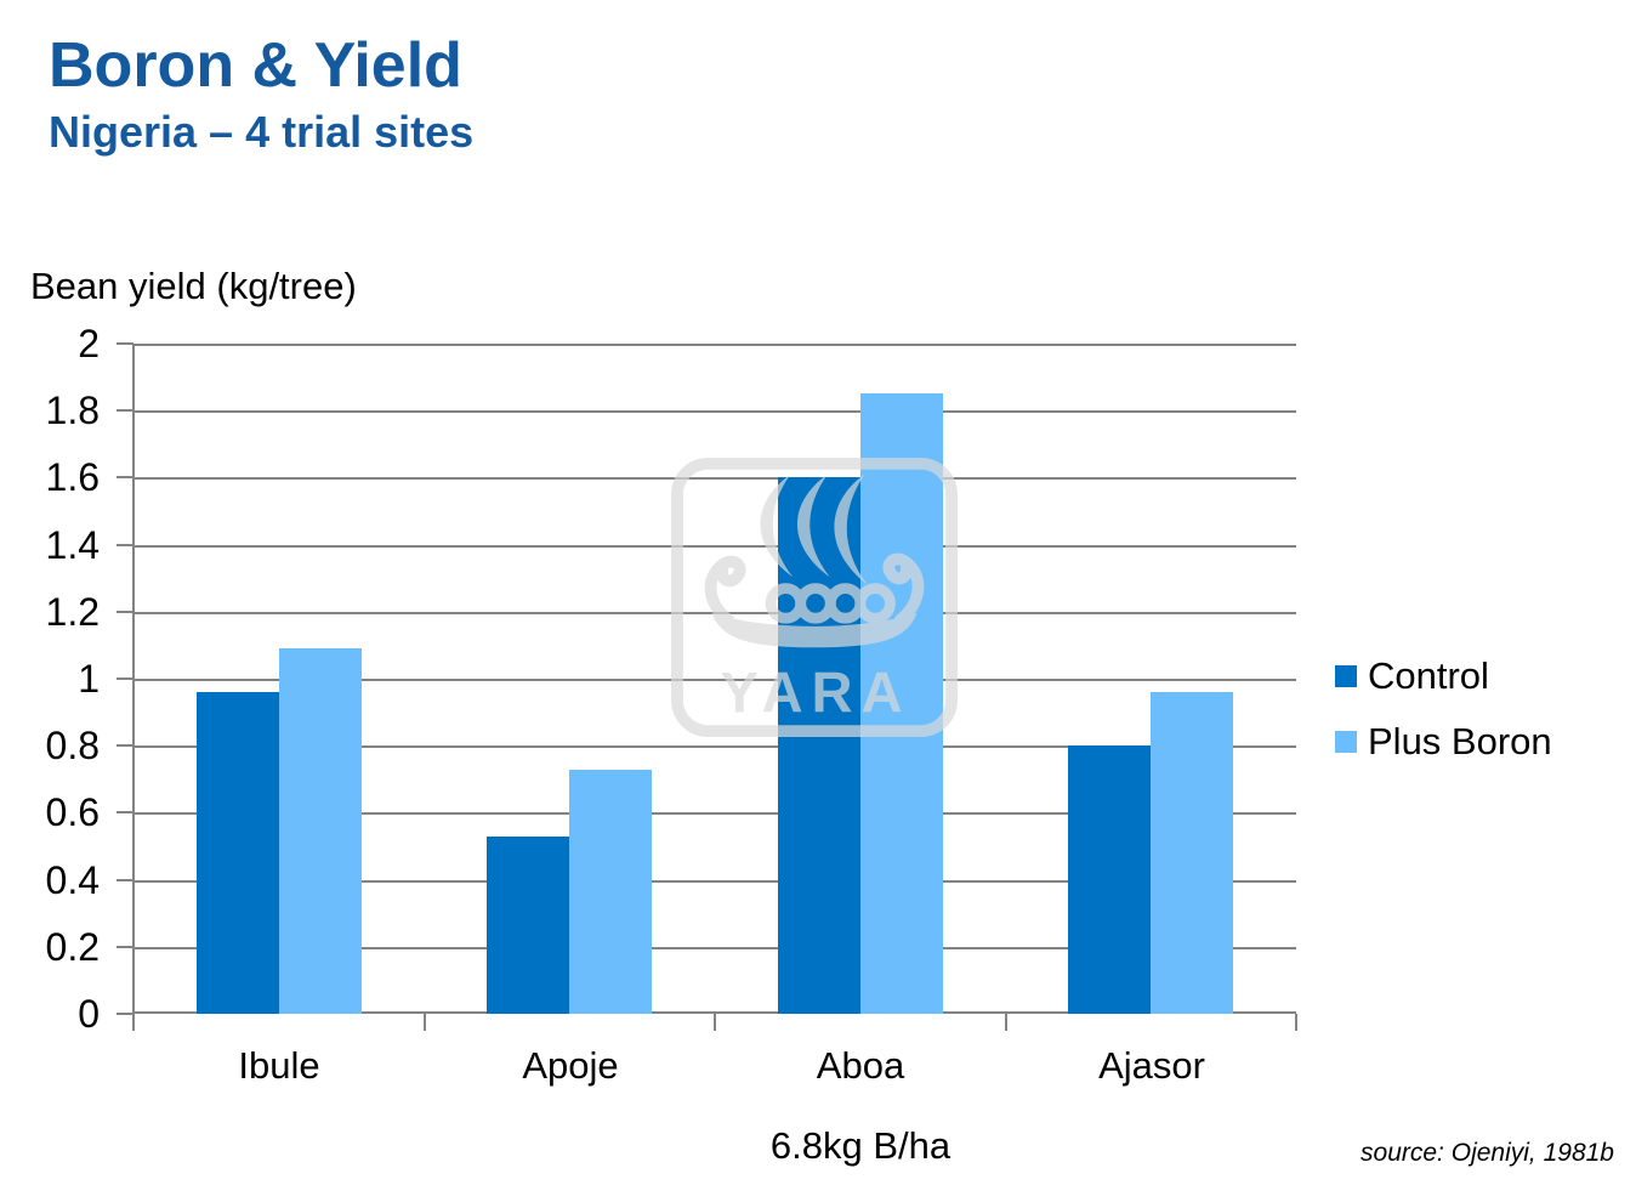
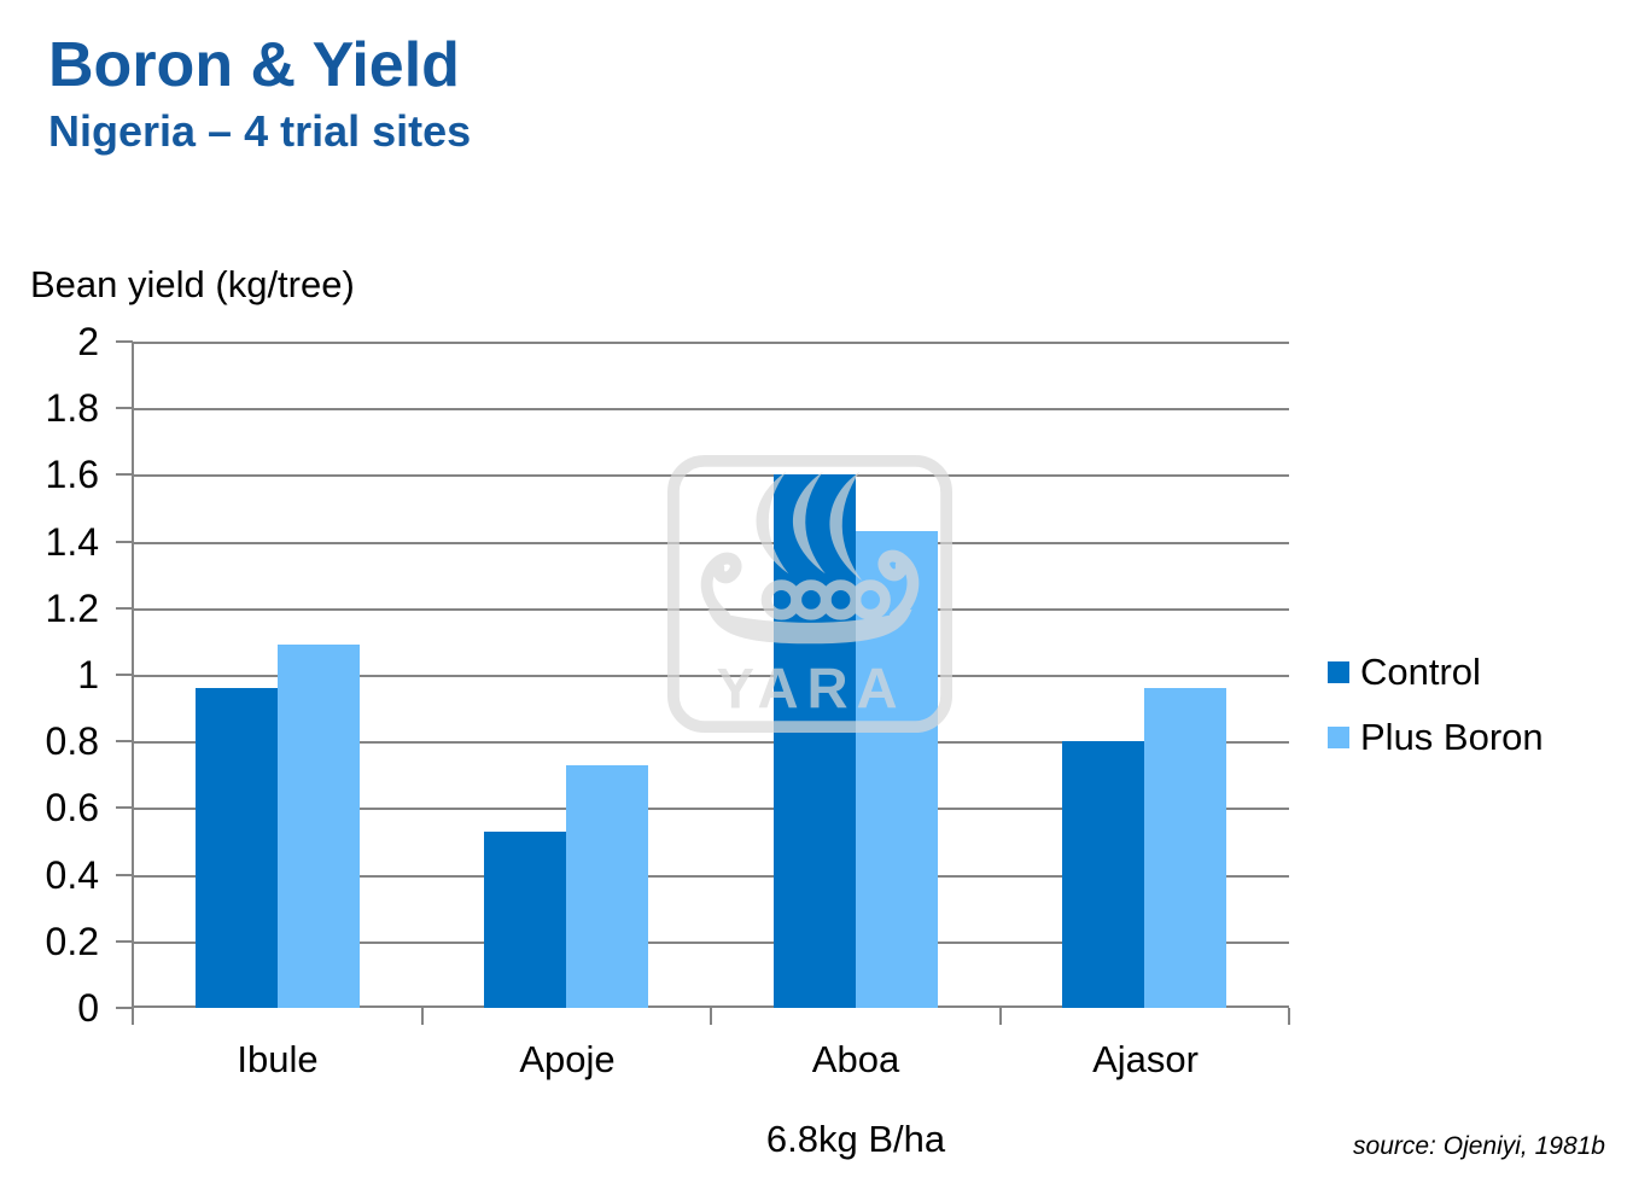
Plus Boron/Aboa: 1.85 -> 1.43
